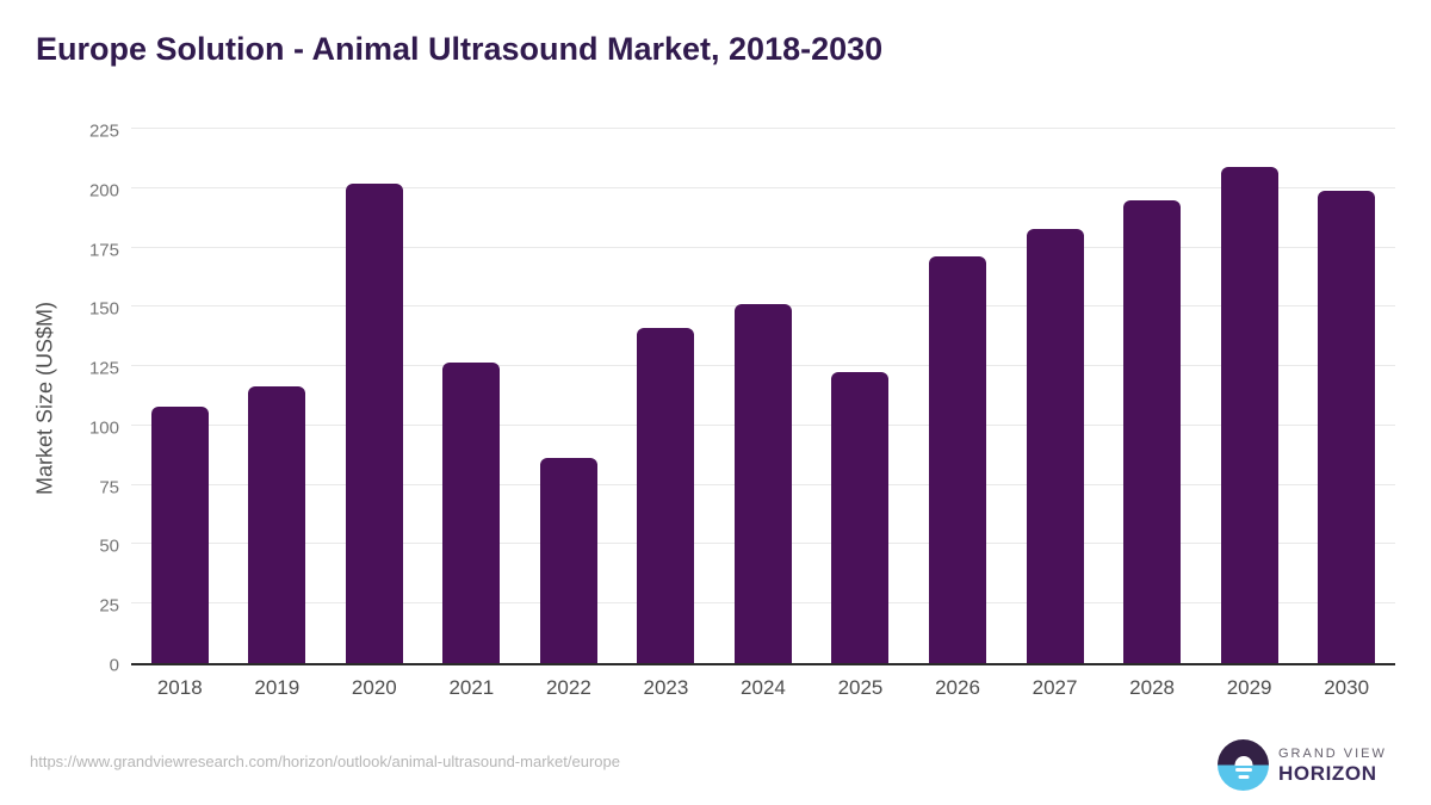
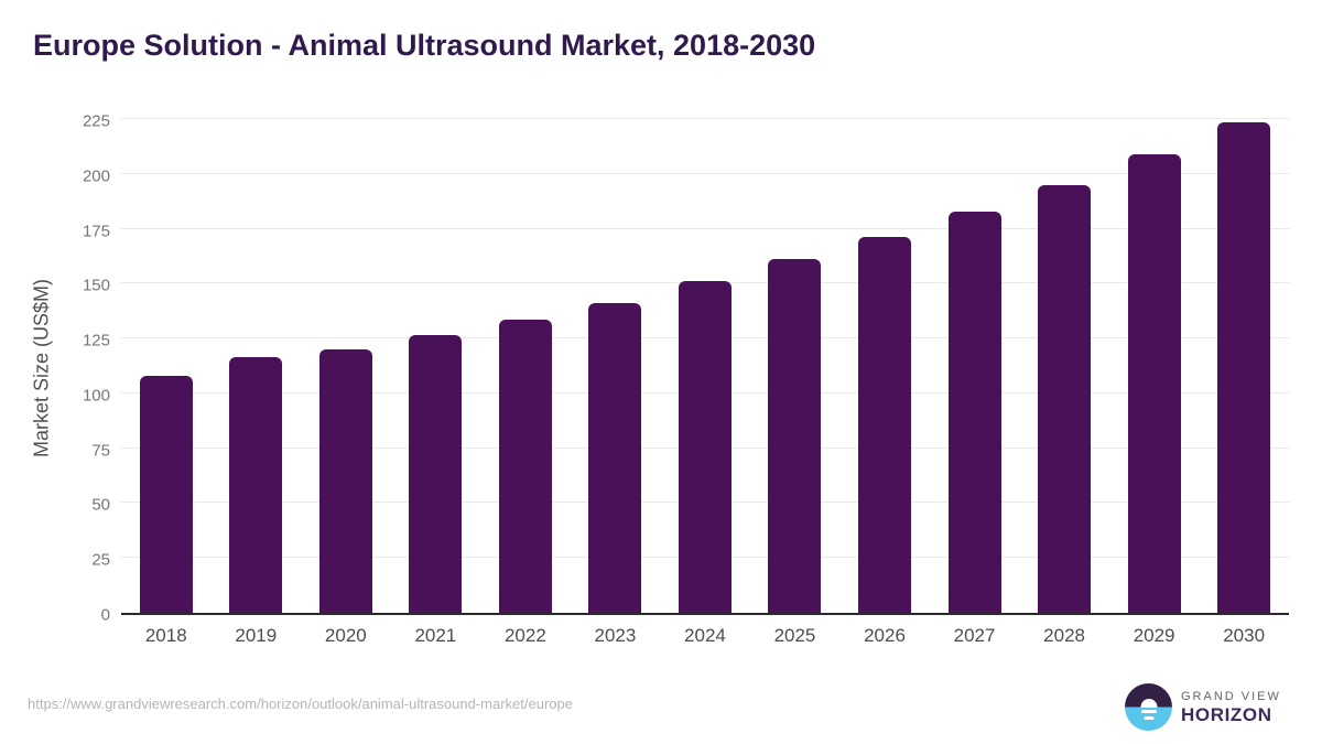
2020: 203 -> 120
2022: 87 -> 134
2025: 123 -> 162
2030: 200 -> 224
